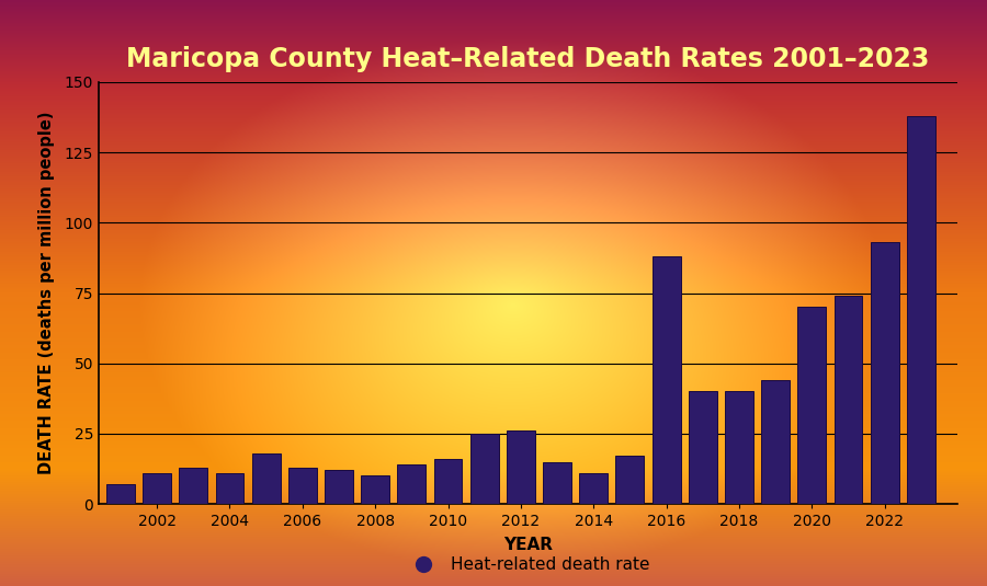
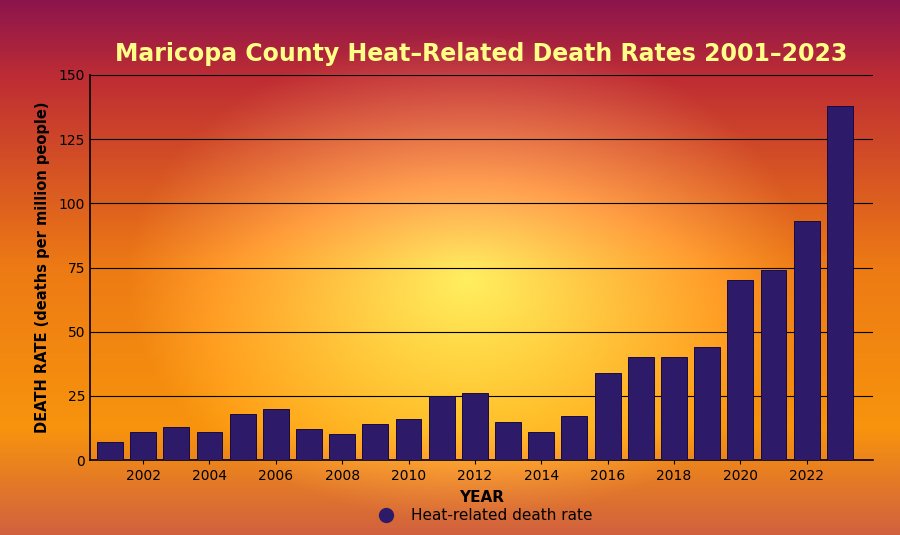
2006: 13 -> 20
2016: 88 -> 34
